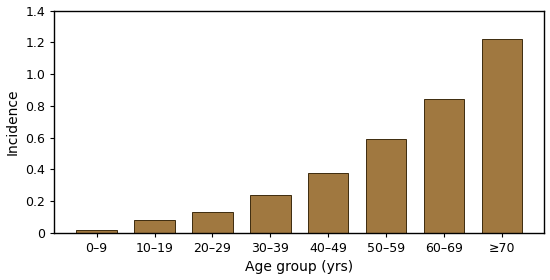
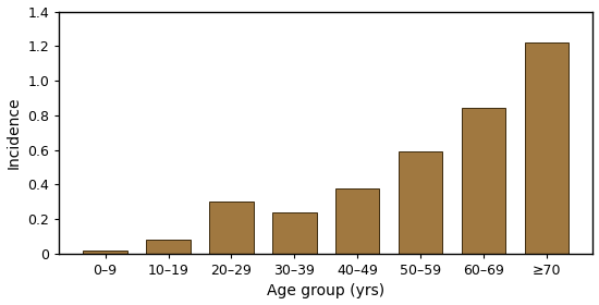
20–29: 0.13 -> 0.30
